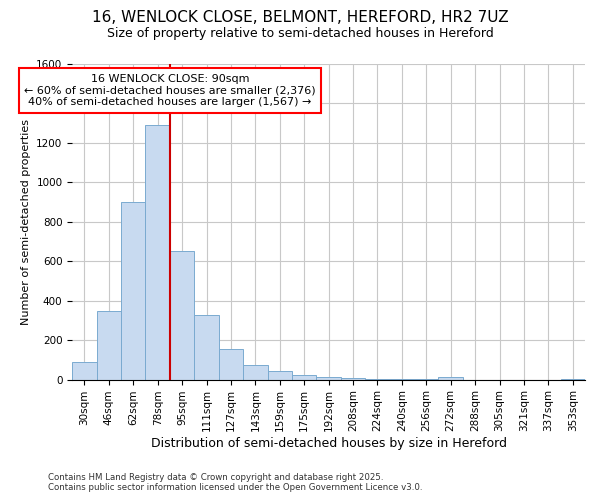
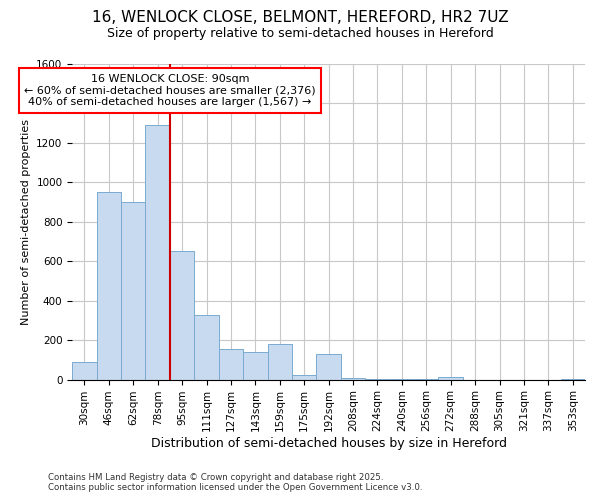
46sqm: 350 -> 950
143sqm: 80 -> 140
159sqm: 40 -> 180
192sqm: 20 -> 130
